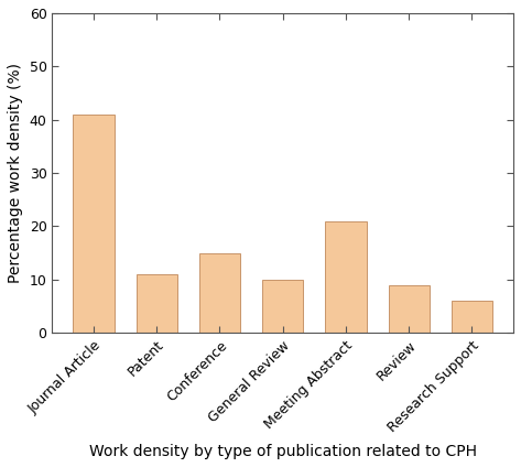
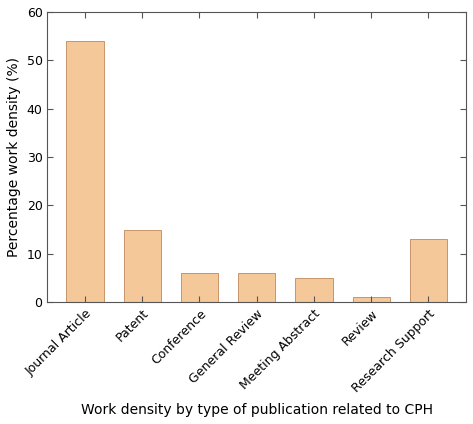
Journal Article: 41 -> 54
Patent: 11 -> 15
Conference: 15 -> 6
General Review: 10 -> 6
Meeting Abstract: 21 -> 5
Review: 9 -> 1
Research Support: 6 -> 13
